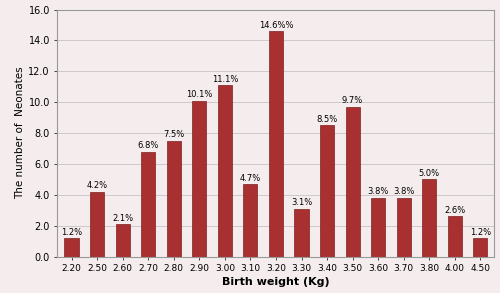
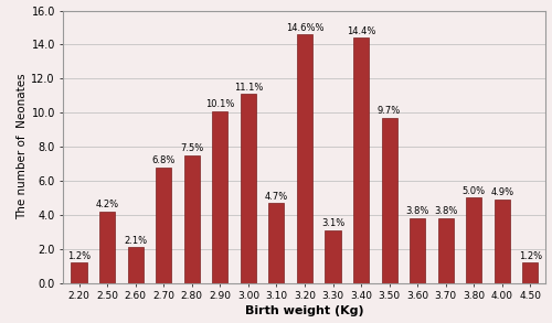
3.40: 8.5% -> 14.4%
4.00: 2.6% -> 4.9%
